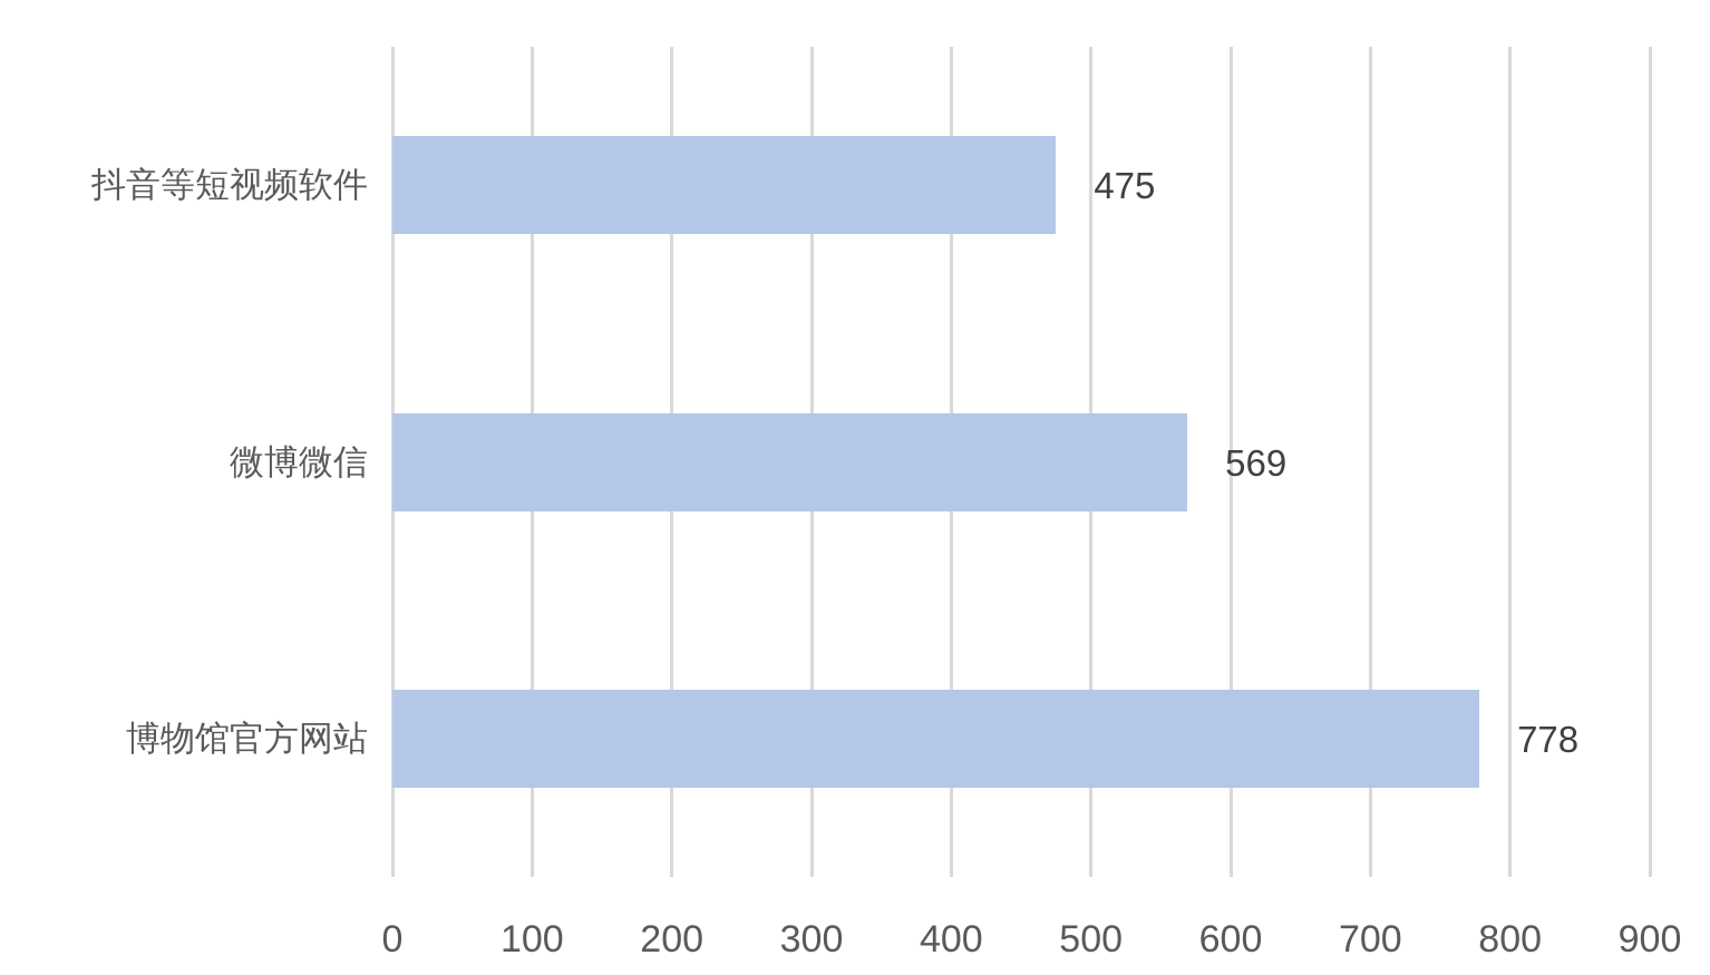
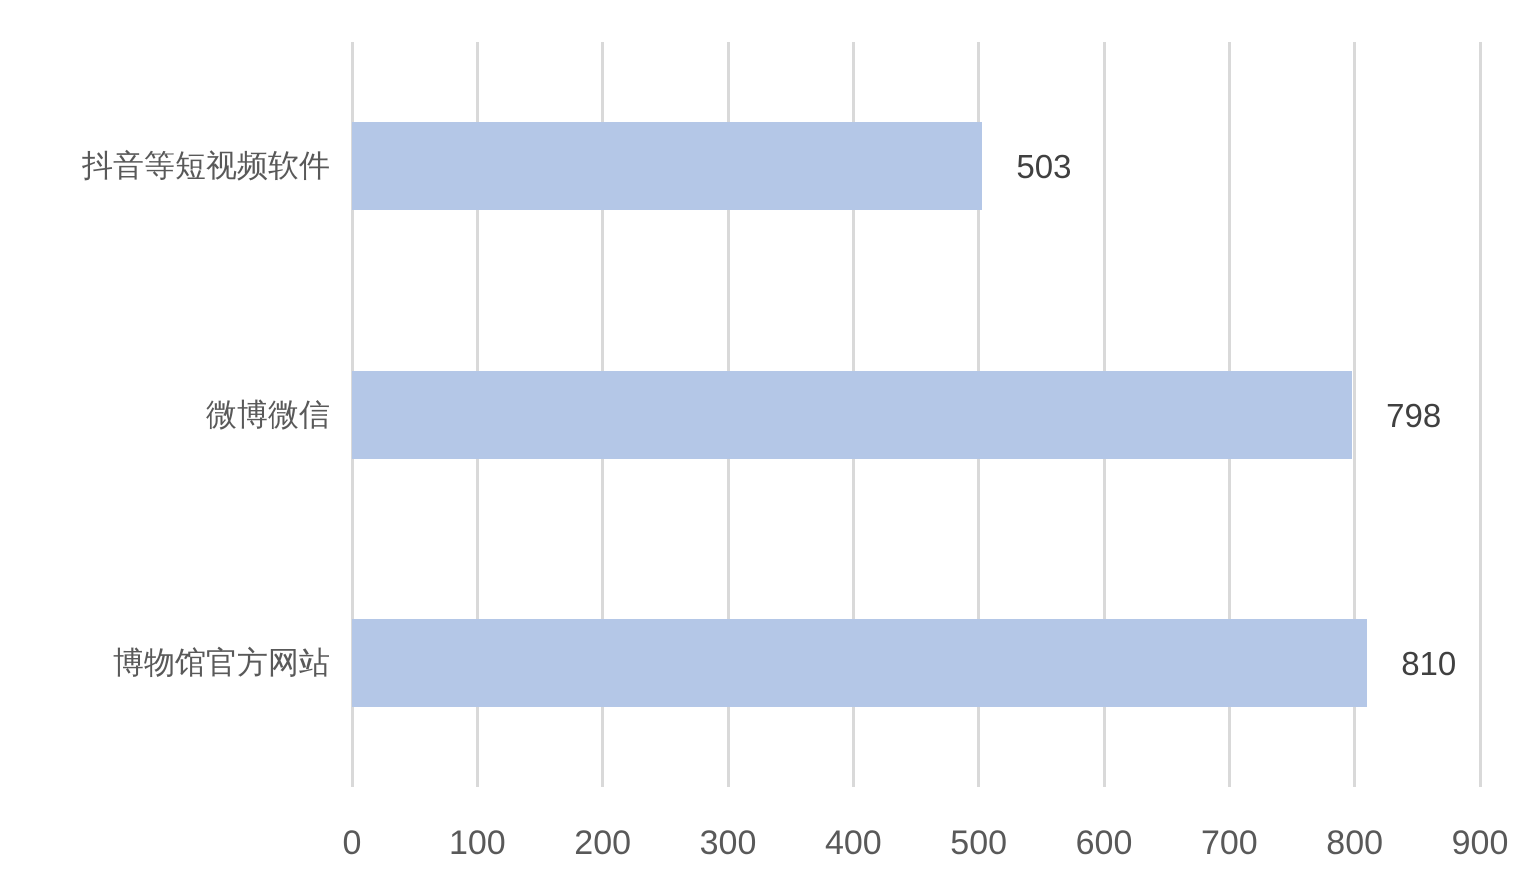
抖音等短视频软件: 475 -> 503
微博微信: 569 -> 798
博物馆官方网站: 778 -> 810
